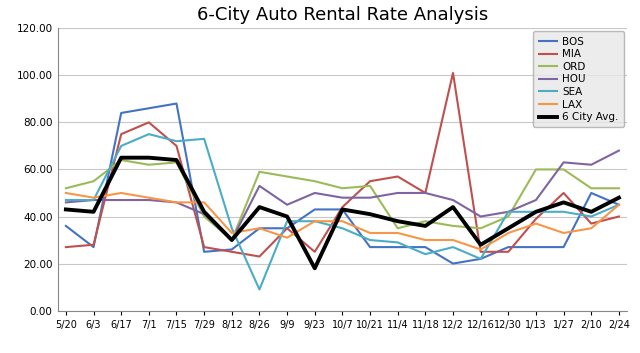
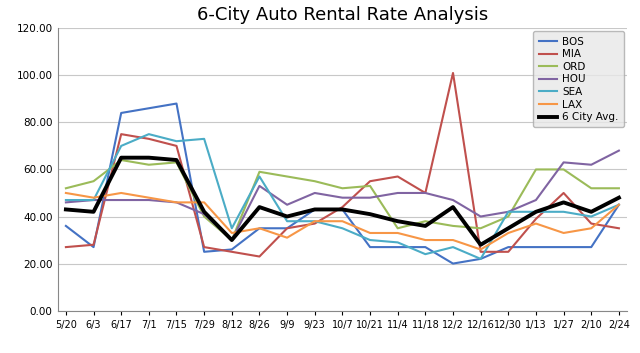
MIA/7/1: 80 -> 73
SEA/8/26: 9 -> 57
MIA/9/23: 25 -> 37
6 City Avg./9/23: 18 -> 43
BOS/2/10: 50 -> 27
MIA/2/24: 40 -> 35
